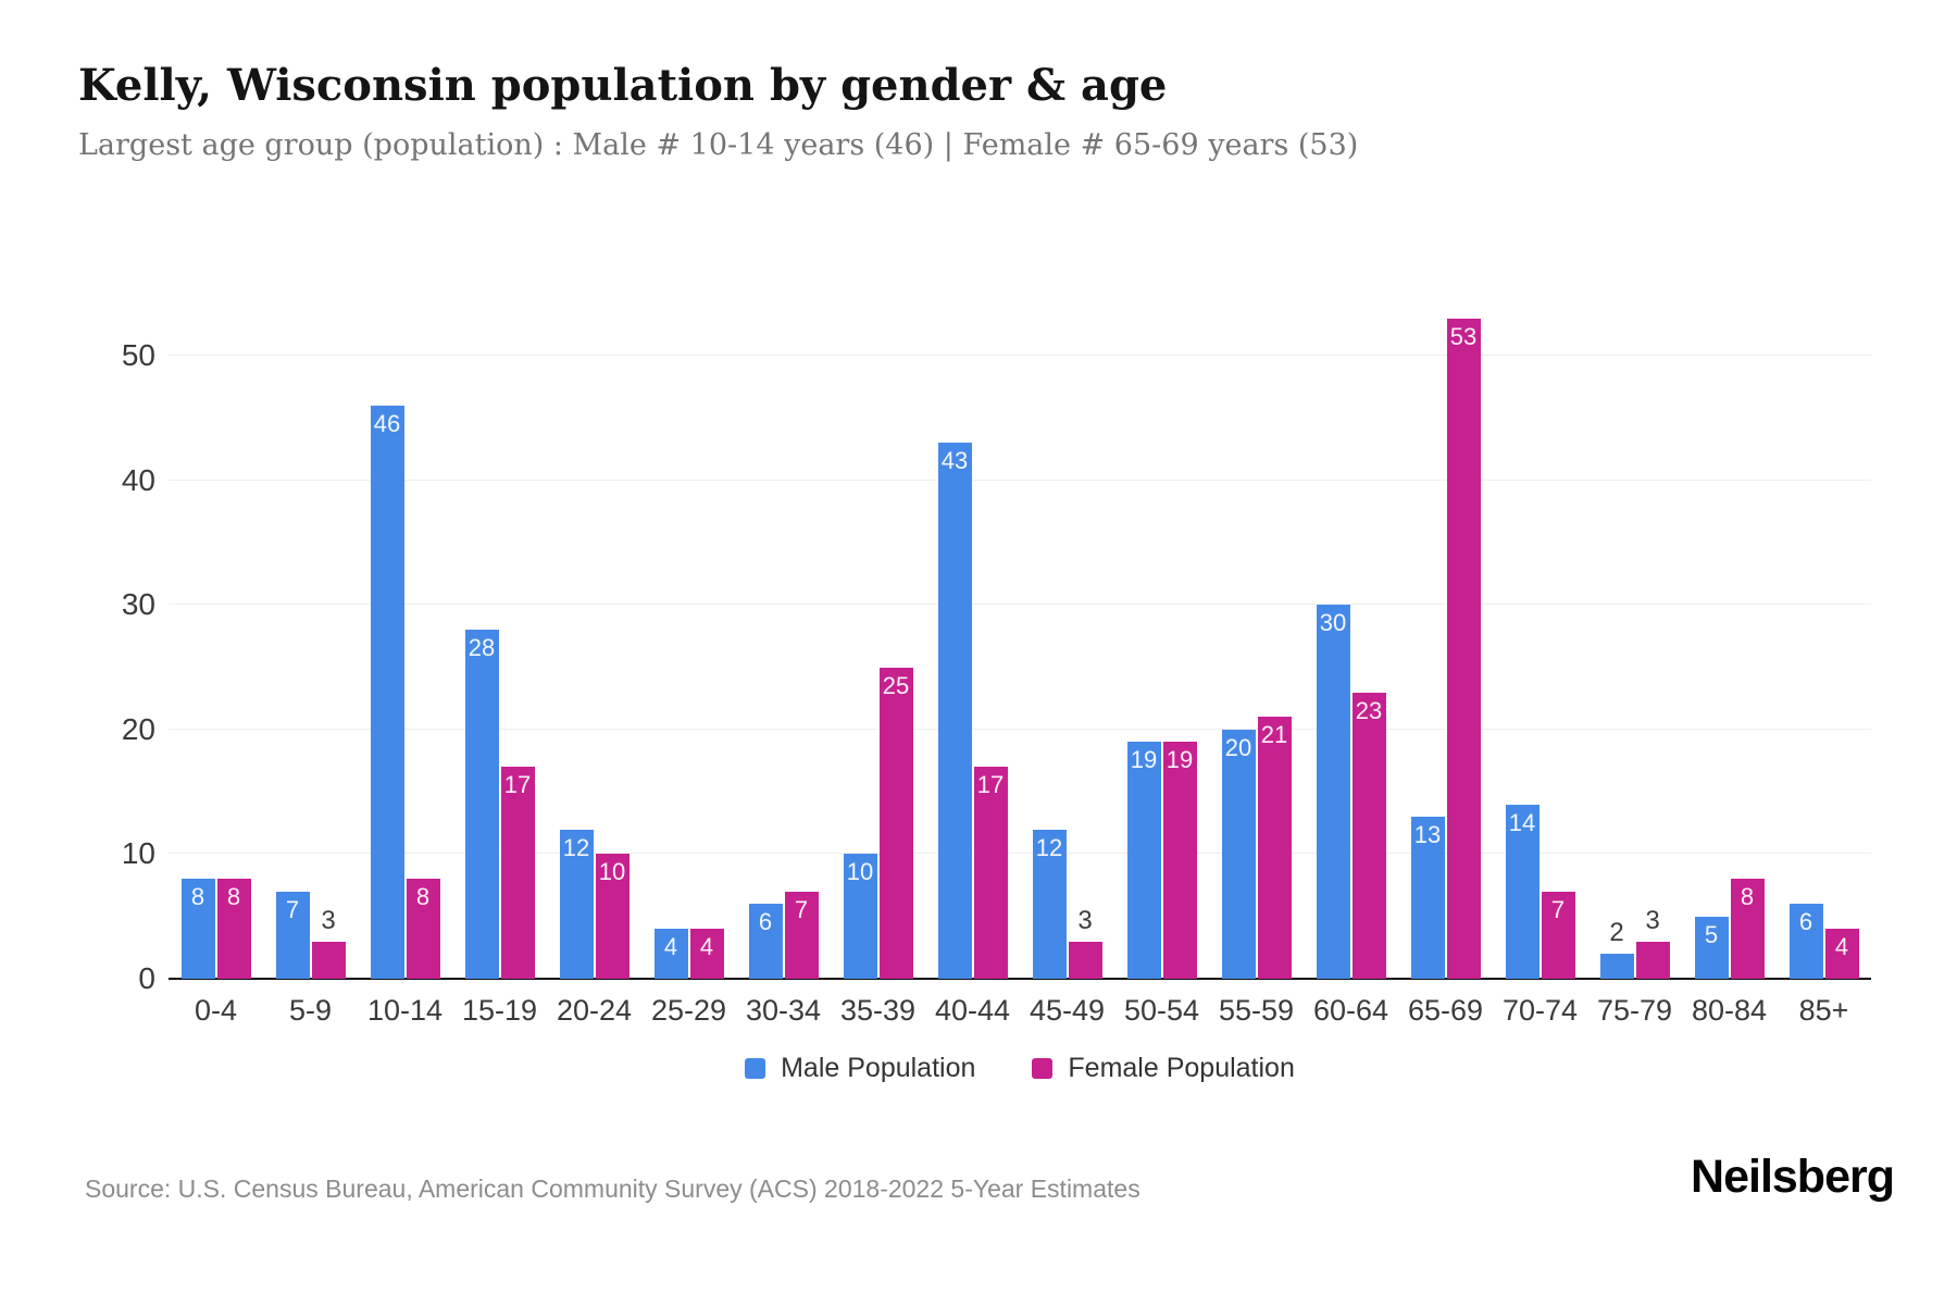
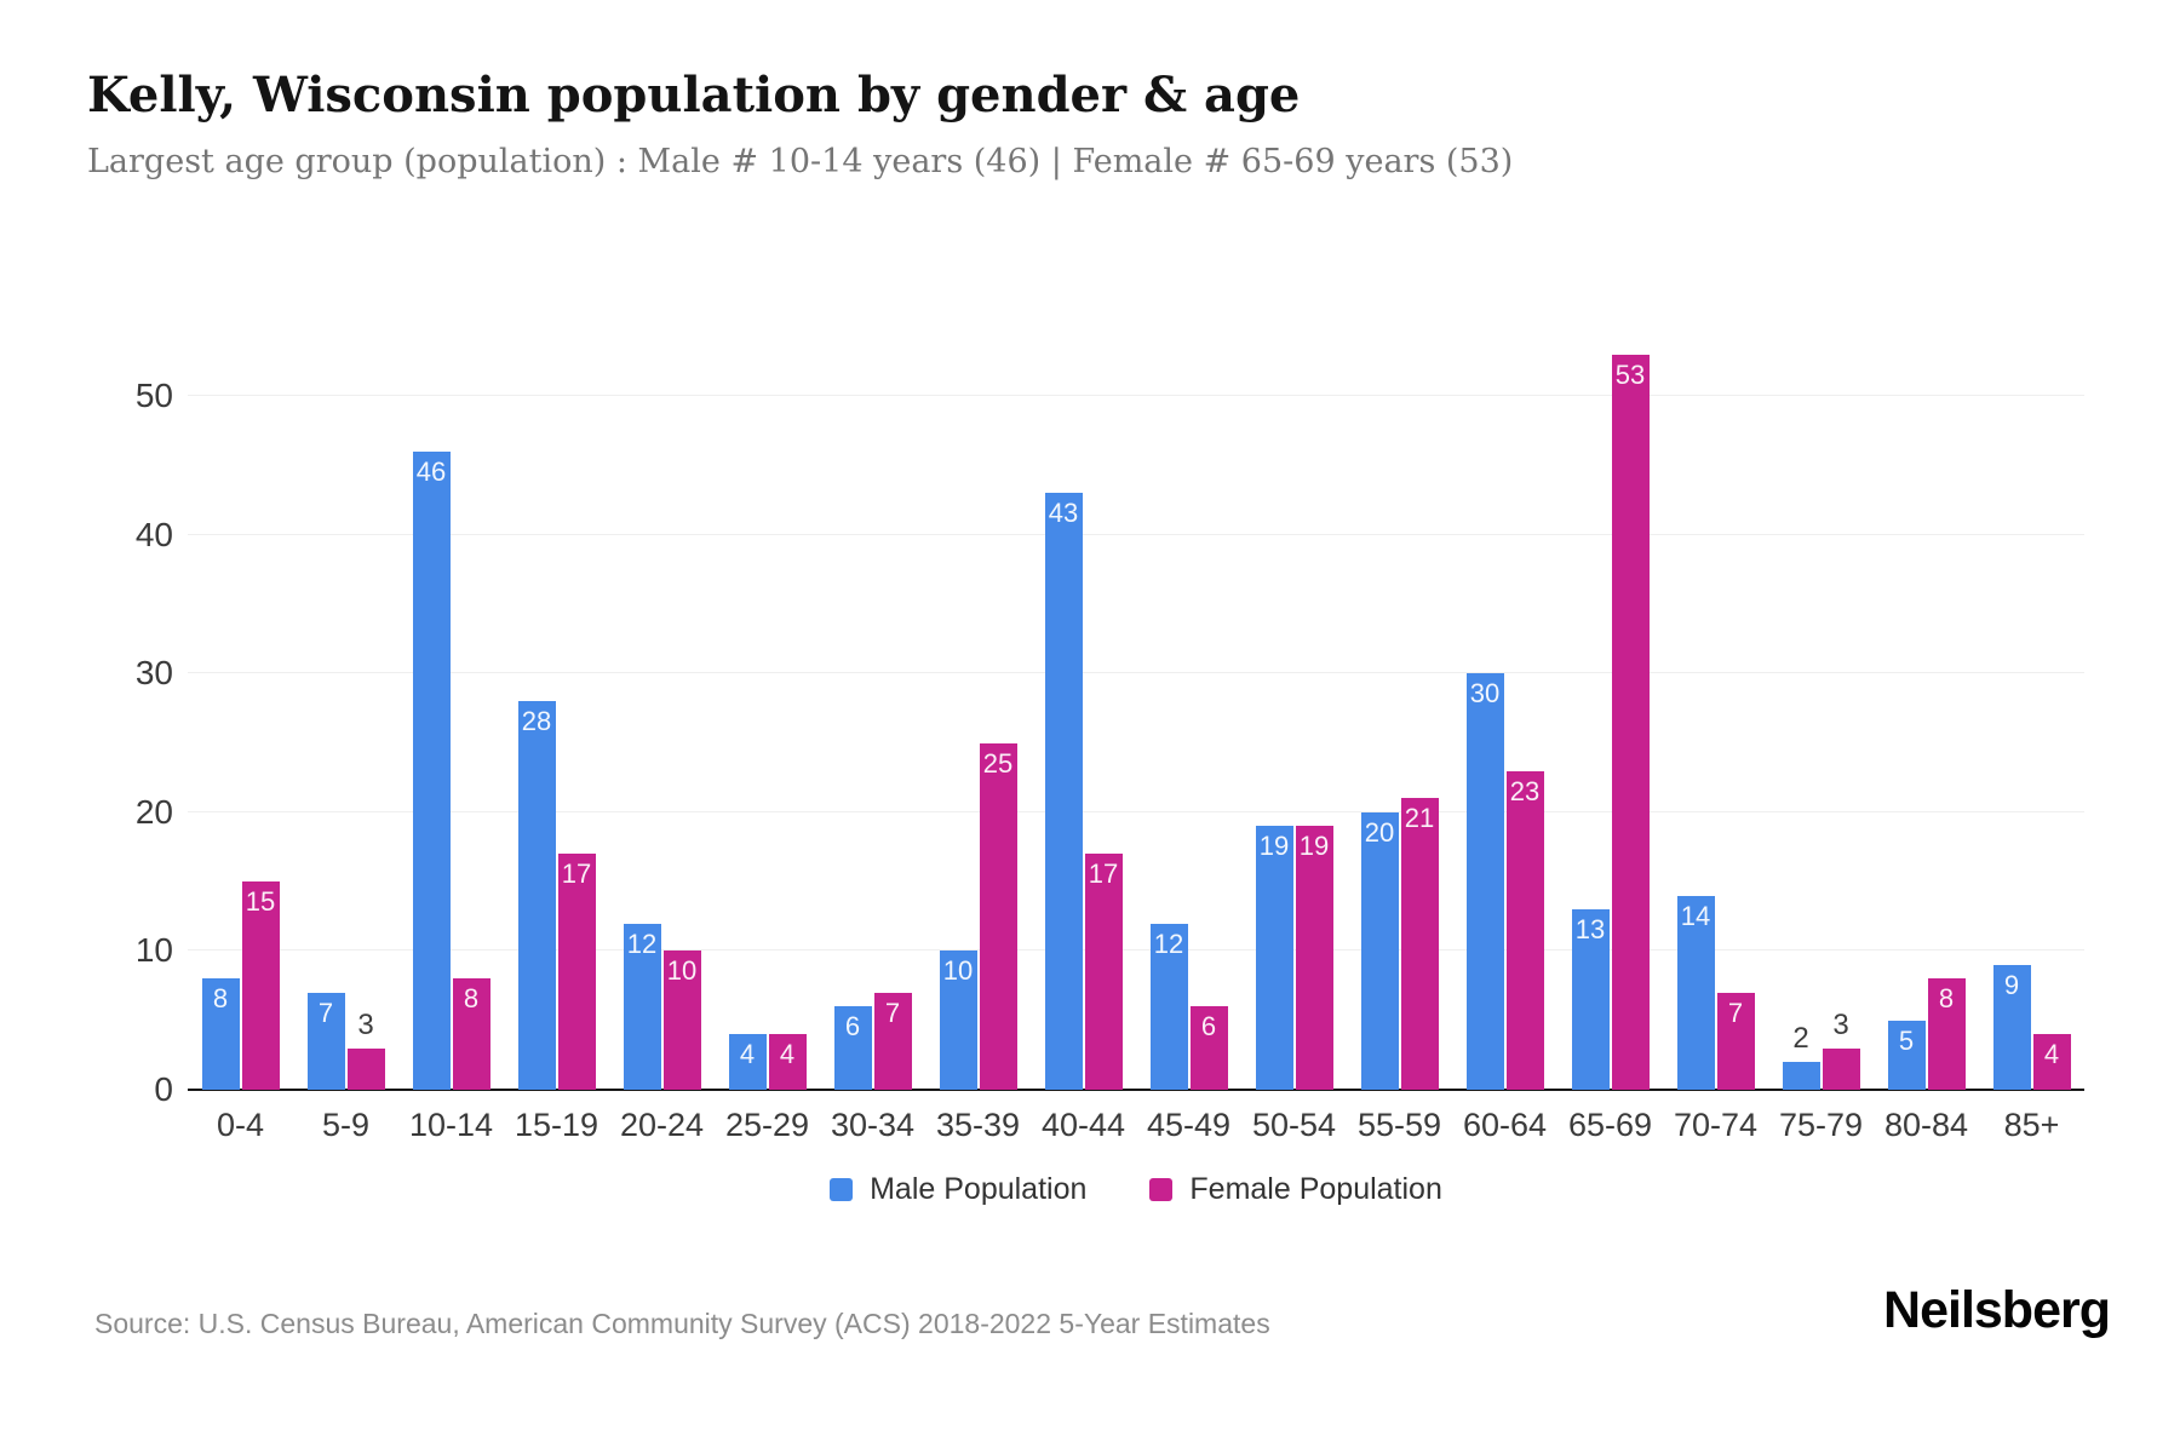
Female Population/0-4: 8 -> 15
Female Population/45-49: 3 -> 6
Male Population/85+: 6 -> 9
